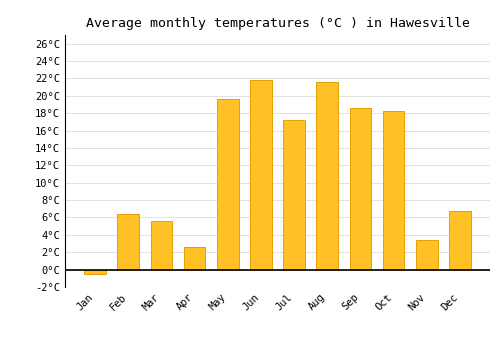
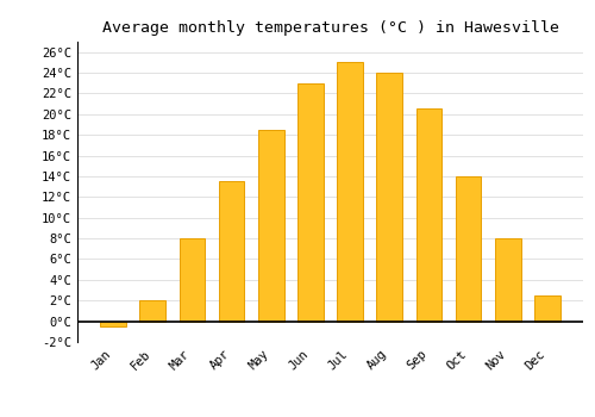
Feb: 6.4°C -> 2.0°C
Mar: 5.6°C -> 8.0°C
Apr: 2.6°C -> 13.5°C
May: 19.6°C -> 18.5°C
Jun: 21.8°C -> 23.0°C
Jul: 17.2°C -> 25.0°C
Aug: 21.6°C -> 24.0°C
Sep: 18.6°C -> 20.5°C
Oct: 18.2°C -> 14.0°C
Nov: 3.4°C -> 8.0°C
Dec: 6.8°C -> 2.5°C
